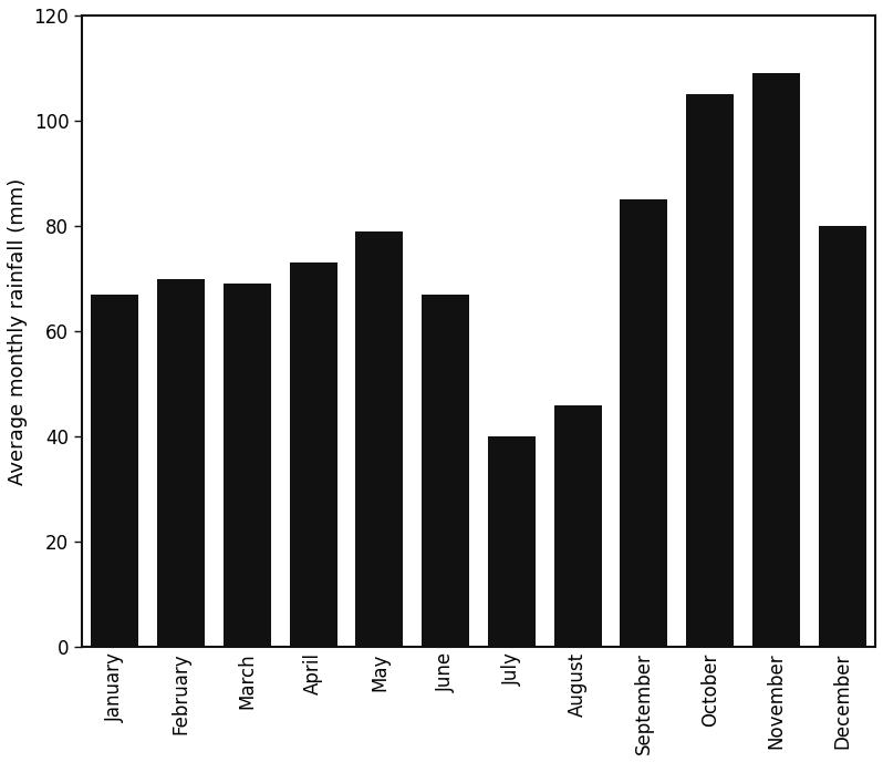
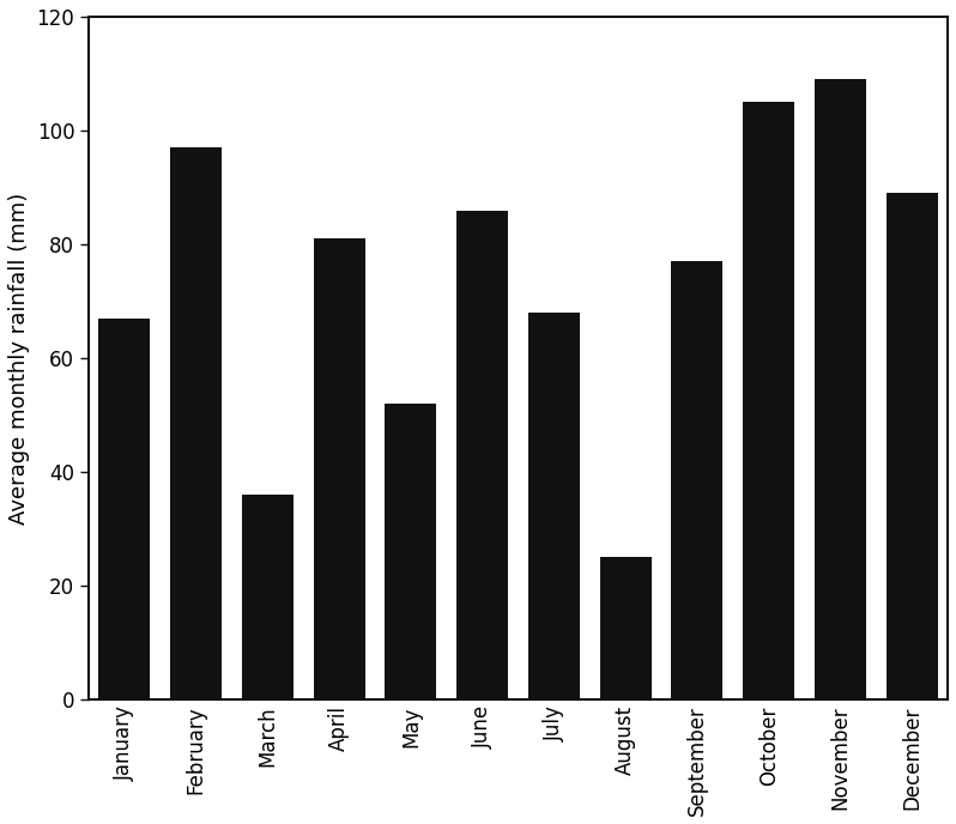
February: 70 -> 97
March: 69 -> 36
April: 73 -> 81
May: 79 -> 52
June: 67 -> 86
July: 40 -> 68
August: 46 -> 25
September: 85 -> 77
December: 80 -> 89
